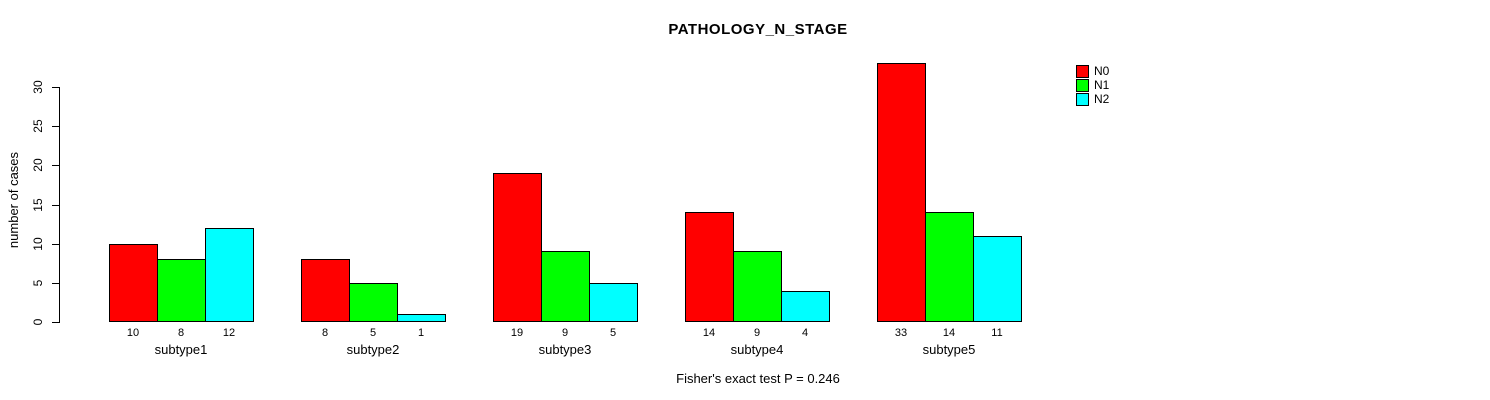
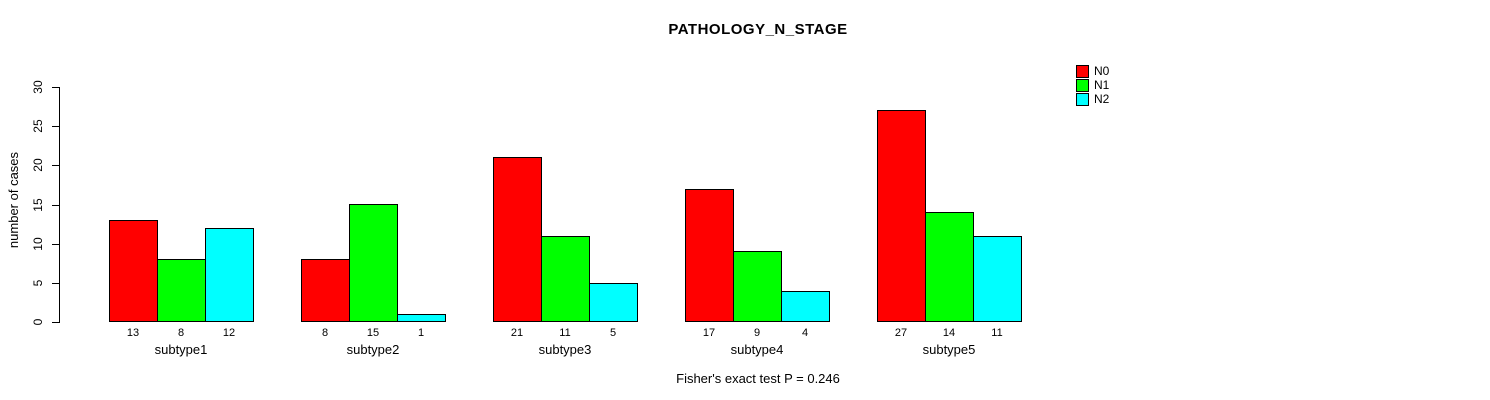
N0/subtype1: 10 -> 13
N1/subtype2: 5 -> 15
N0/subtype3: 19 -> 21
N1/subtype3: 9 -> 11
N0/subtype4: 14 -> 17
N0/subtype5: 33 -> 27
